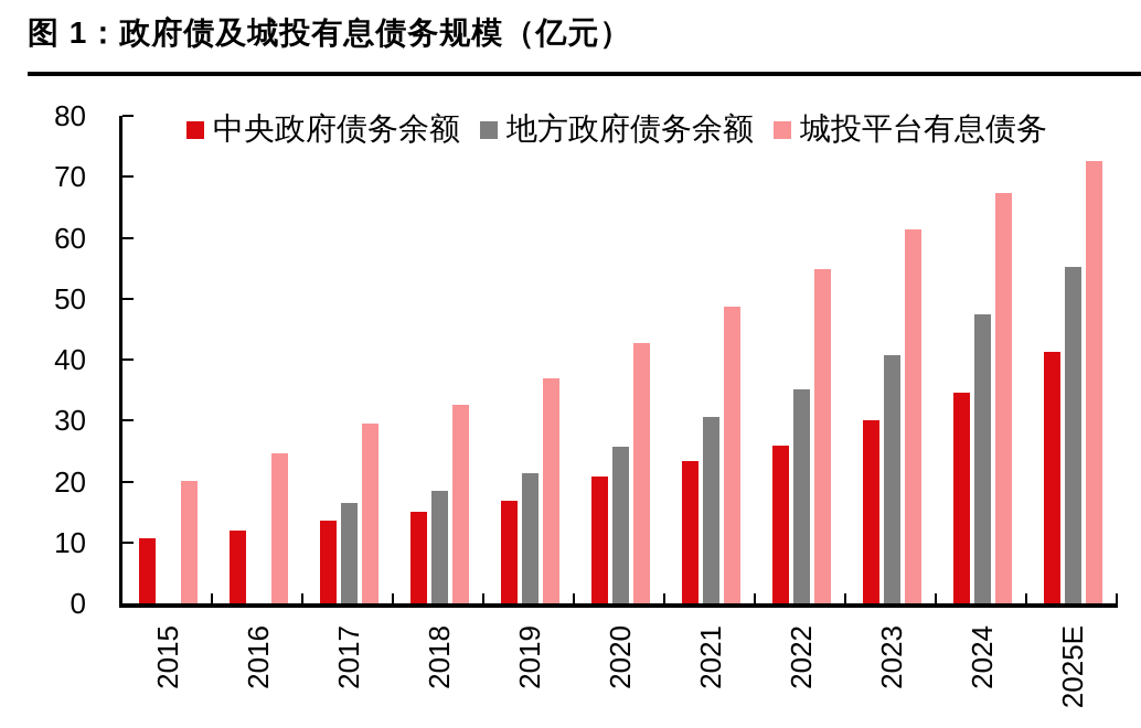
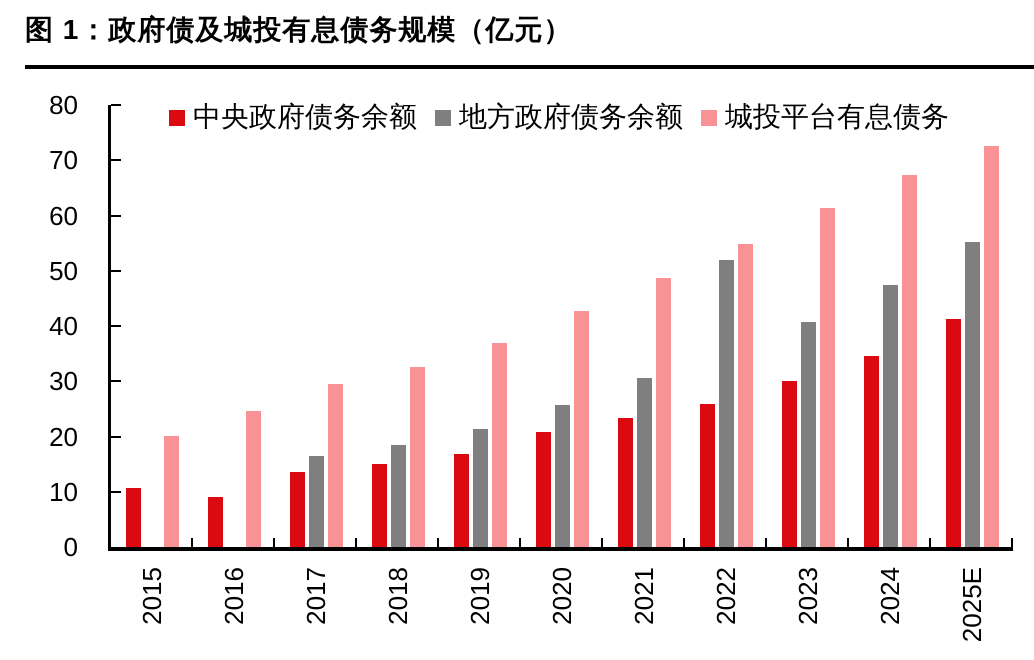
中央政府债务余额/2016: 12 -> 9
地方政府债务余额/2022: 35 -> 52
